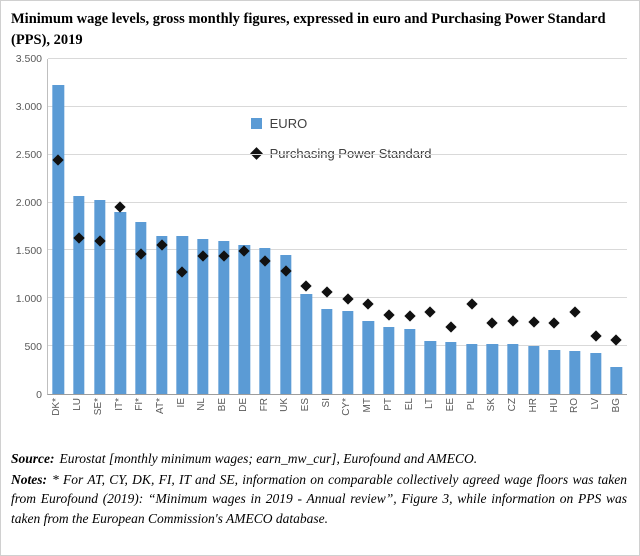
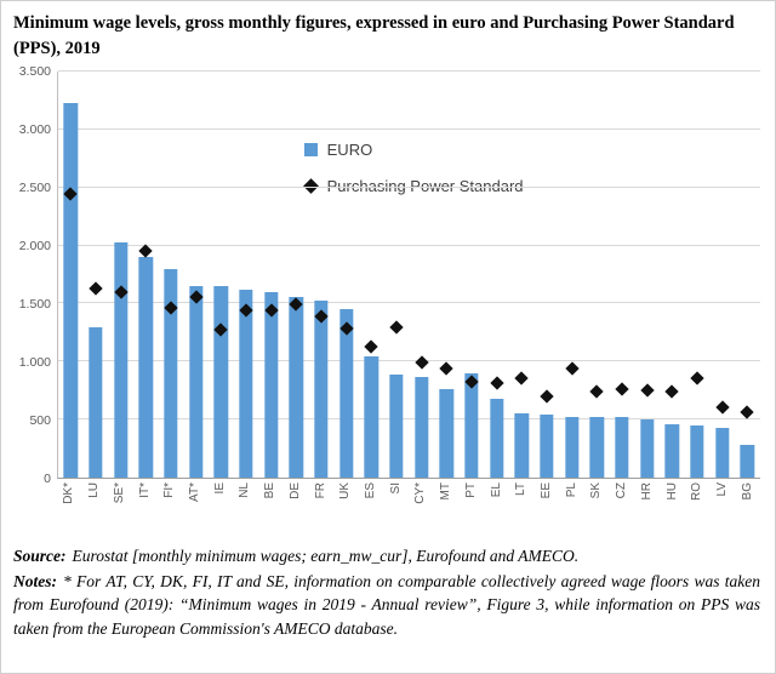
EURO/LU: 2100 -> 1300
Purchasing Power Standard/SI: 1100 -> 1300
EURO/PT: 700 -> 900
